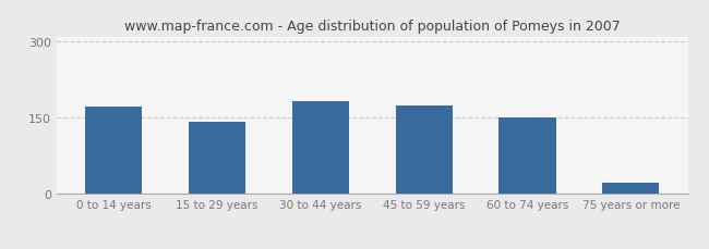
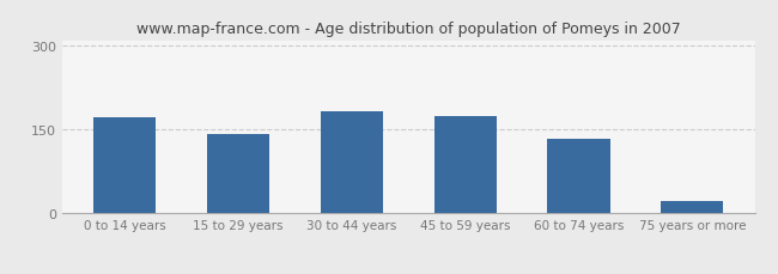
60 to 74 years: 150 -> 133
